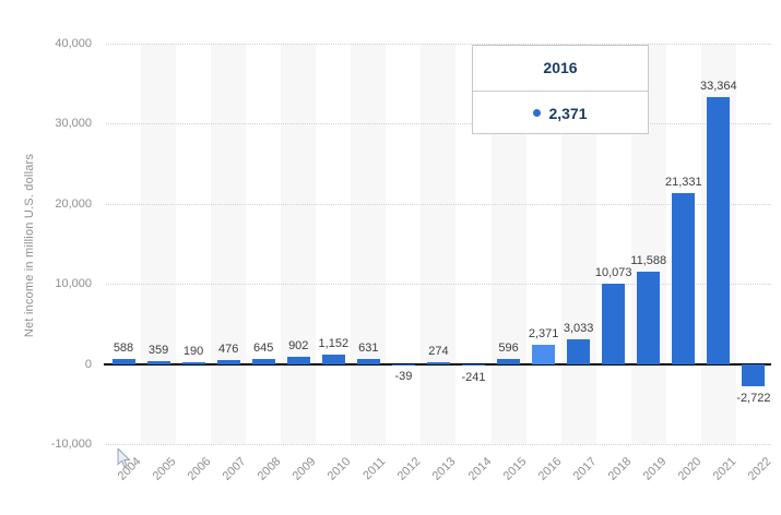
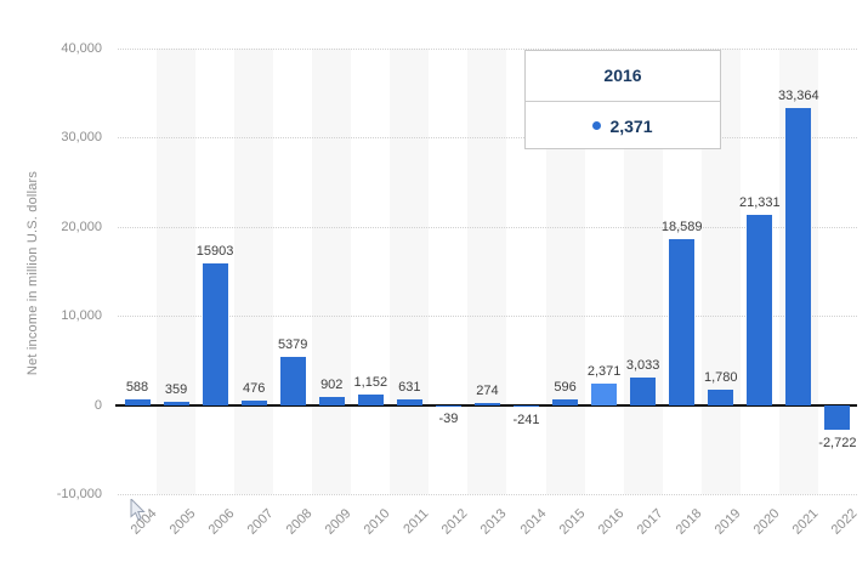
2006: 190 -> 15903
2008: 645 -> 5379
2018: 10,073 -> 18,589
2019: 11,588 -> 1,780
